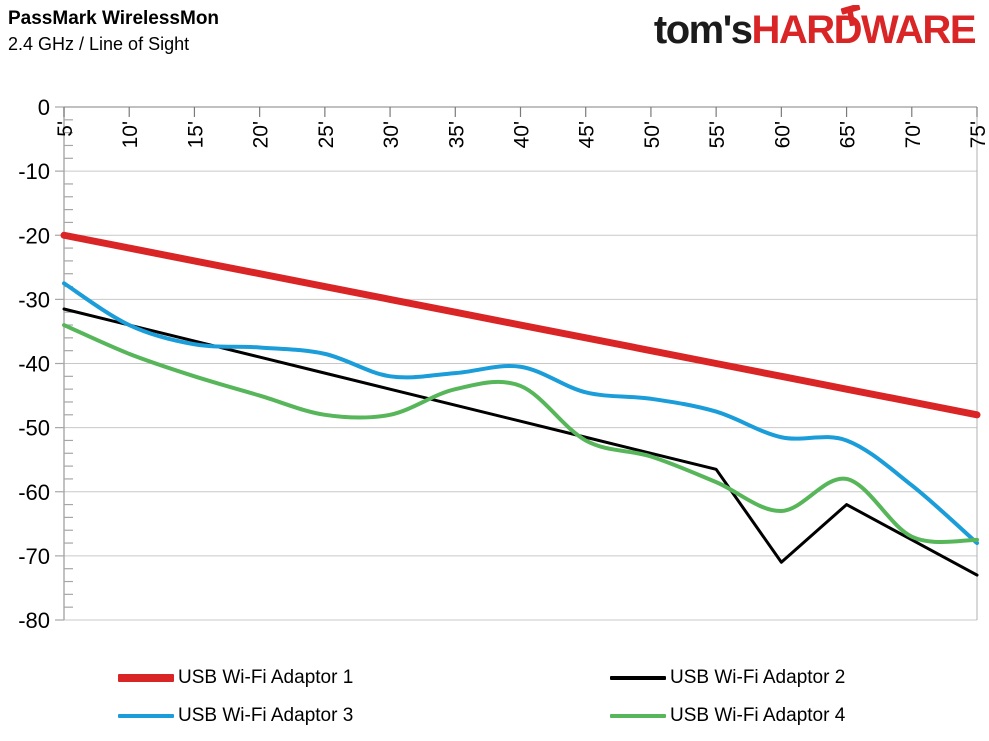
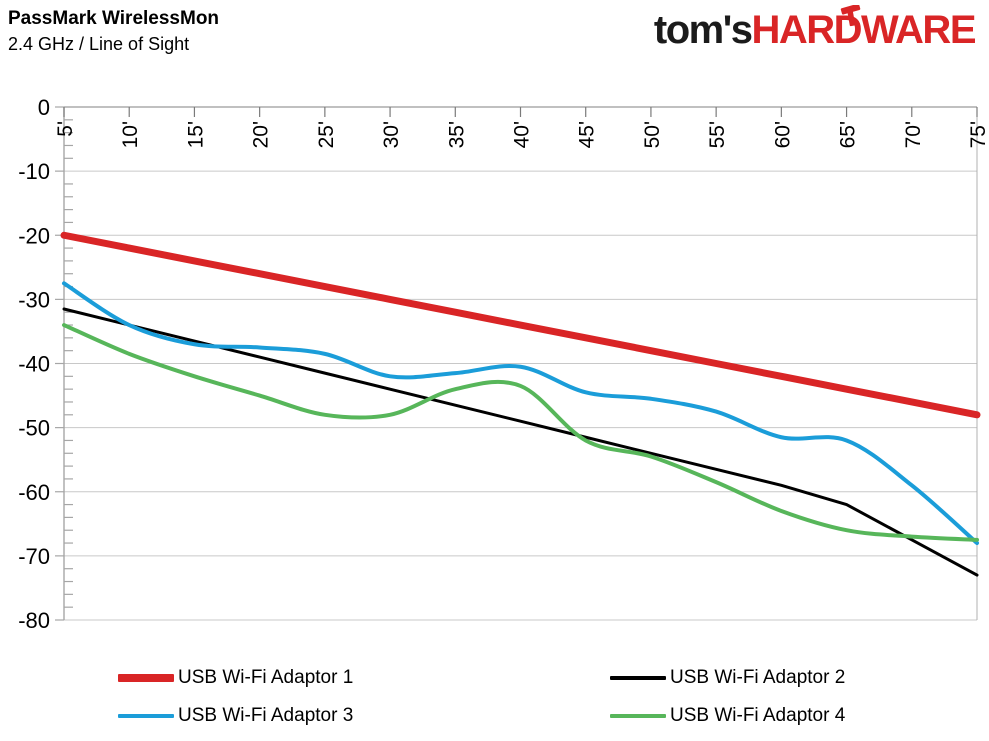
USB Wi-Fi Adaptor 2/60': -71 -> -59
USB Wi-Fi Adaptor 4/65': -58 -> -66
